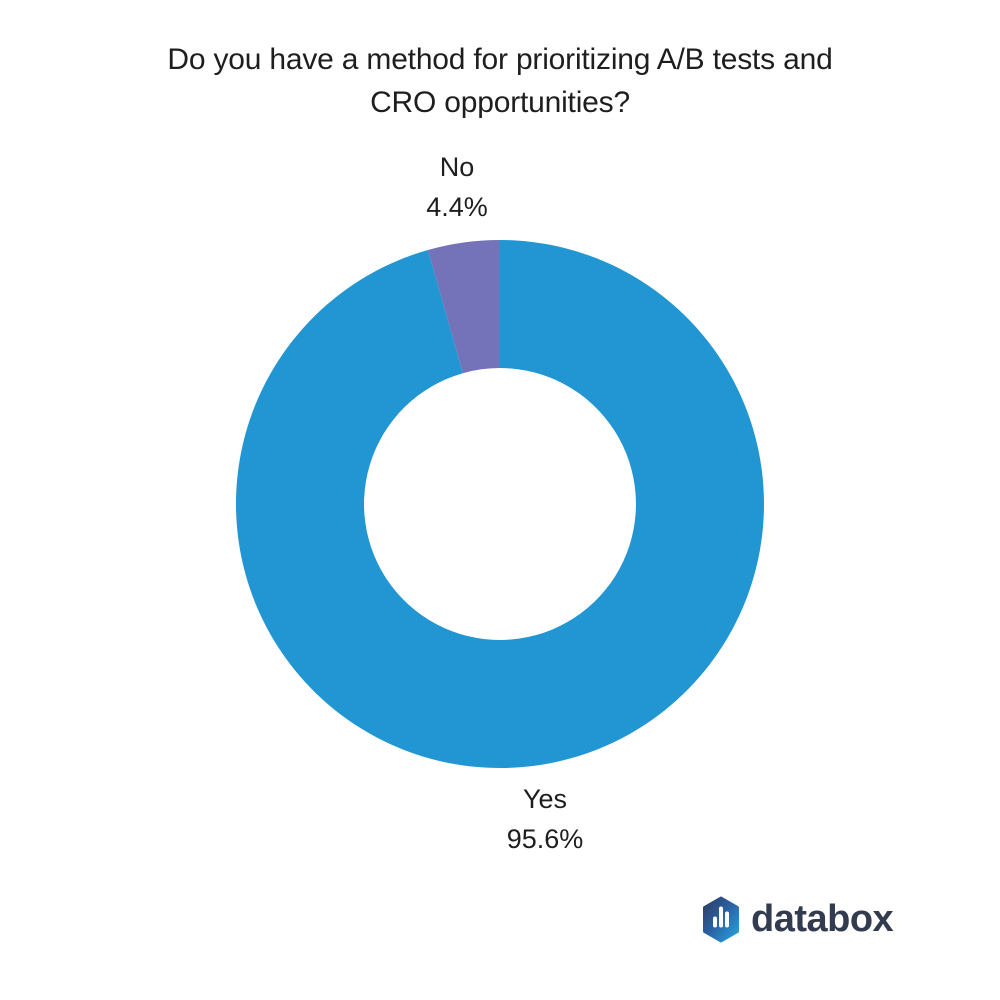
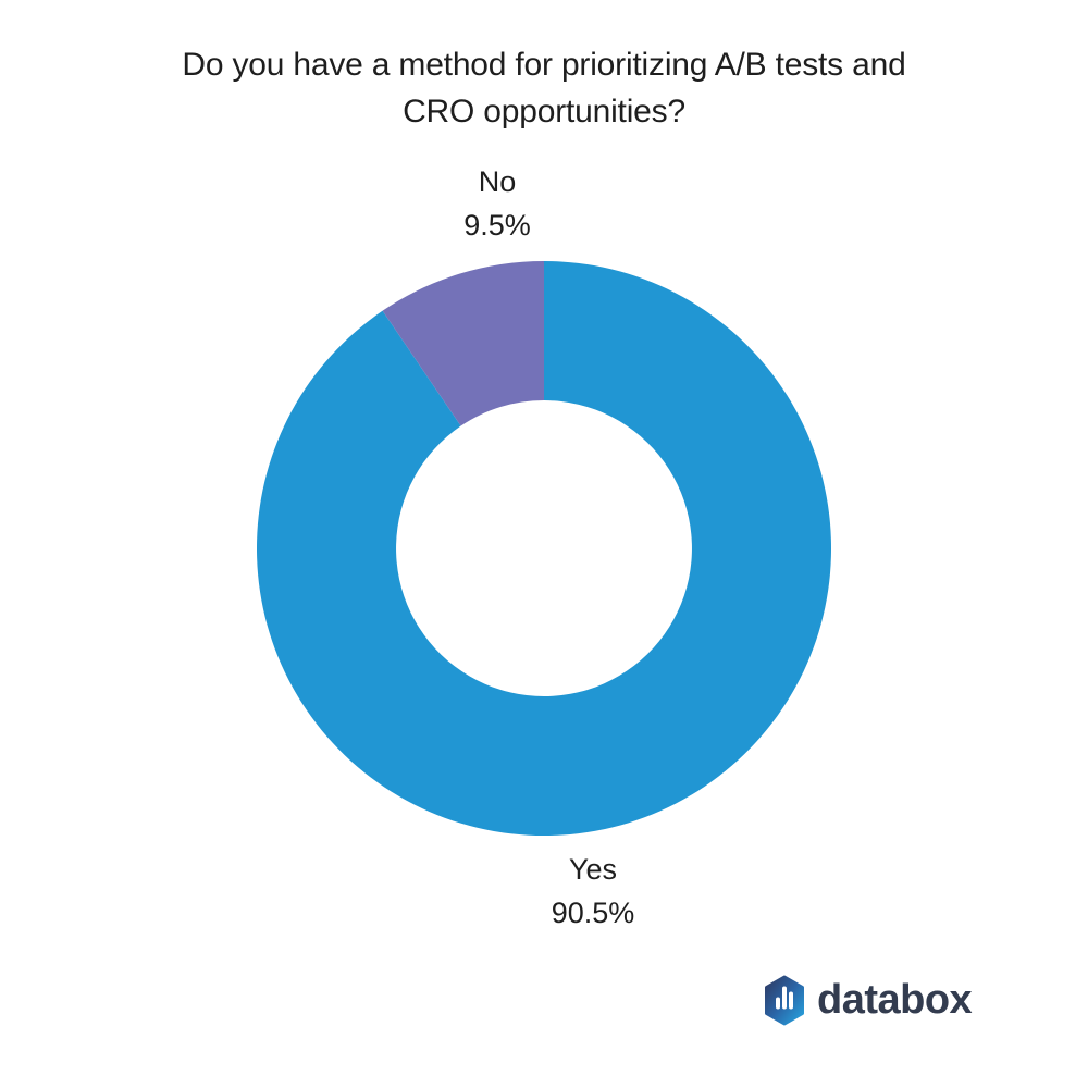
Yes: 95.6% -> 90.5%
No: 4.4% -> 9.5%
